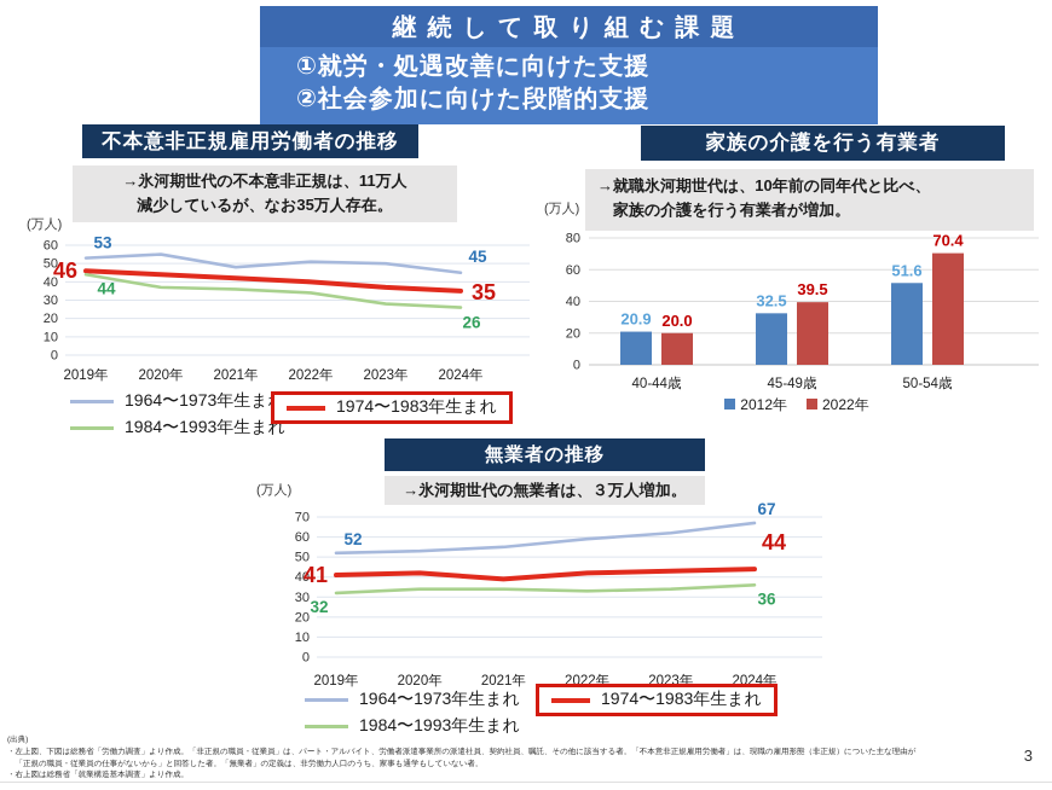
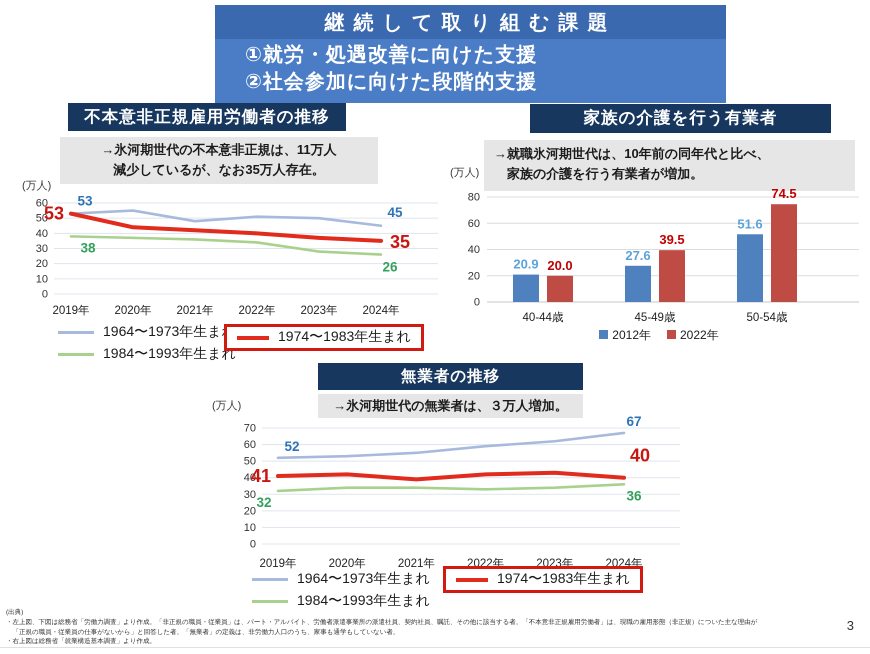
不本意非正規雇用労働者の推移/1974〜1983年生まれ/2019年: 46 -> 53
不本意非正規雇用労働者の推移/1984〜1993年生まれ/2019年: 44 -> 38
家族の介護を行う有業者/2012年/45-49歳: 32.5 -> 27.6
家族の介護を行う有業者/2022年/50-54歳: 70.4 -> 74.5
無業者の推移/1974〜1983年生まれ/2024年: 44 -> 40
